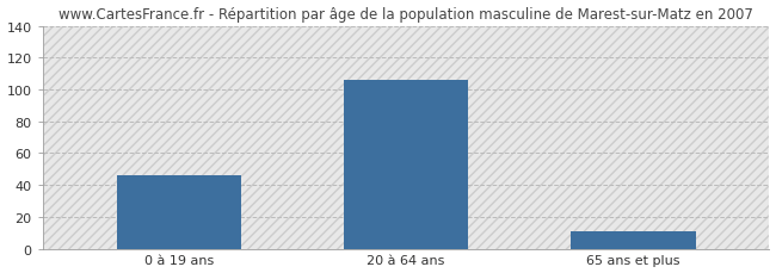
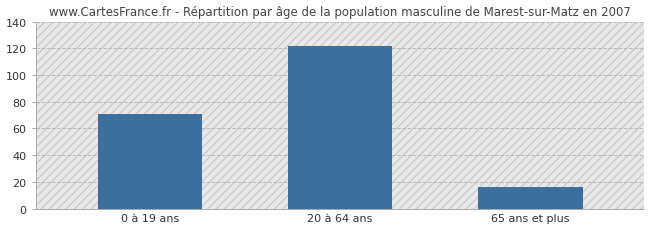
0 à 19 ans: 46 -> 71
20 à 64 ans: 106 -> 122
65 ans et plus: 11 -> 16
